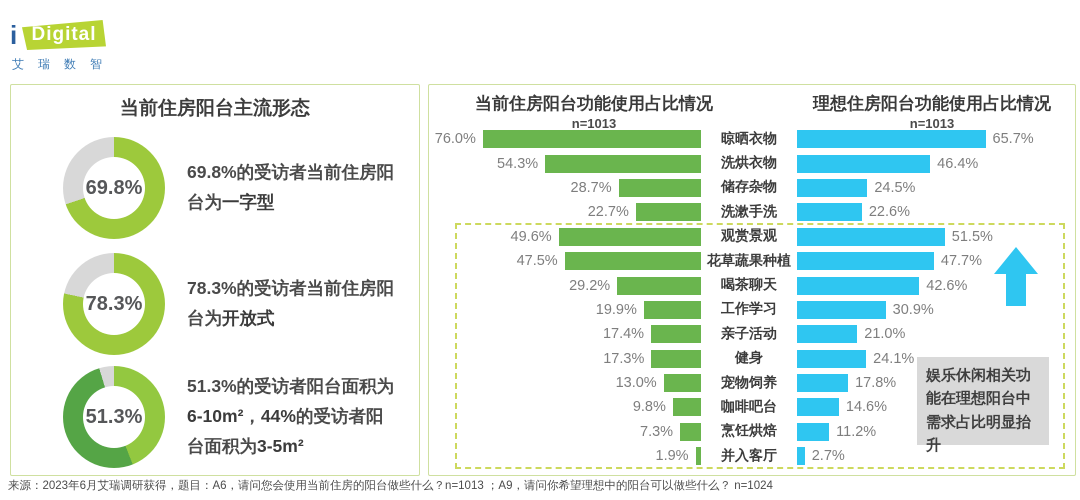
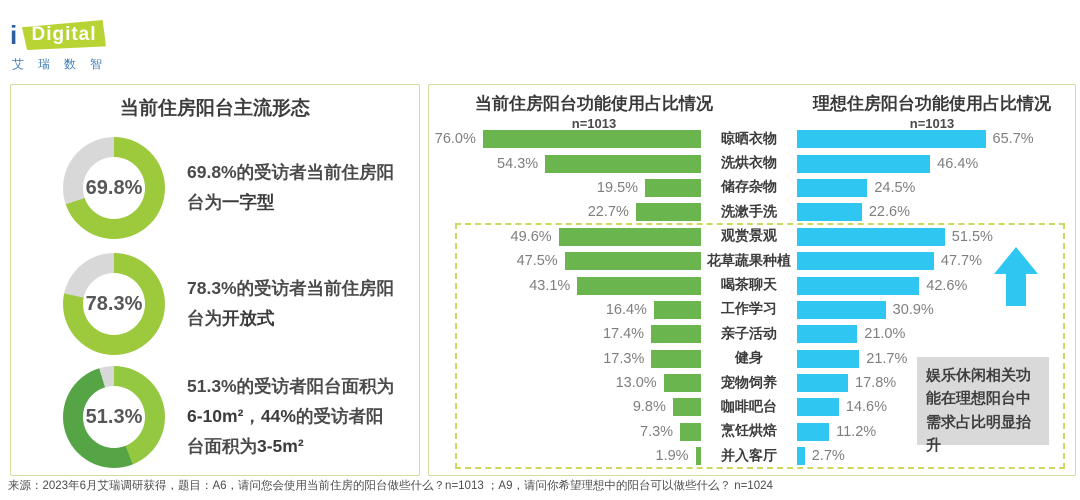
当前住房阳台功能使用占比情况/储存杂物: 28.7% -> 19.5%
当前住房阳台功能使用占比情况/喝茶聊天: 29.2% -> 43.1%
当前住房阳台功能使用占比情况/工作学习: 19.9% -> 16.4%
理想住房阳台功能使用占比情况/健身: 24.1% -> 21.7%
